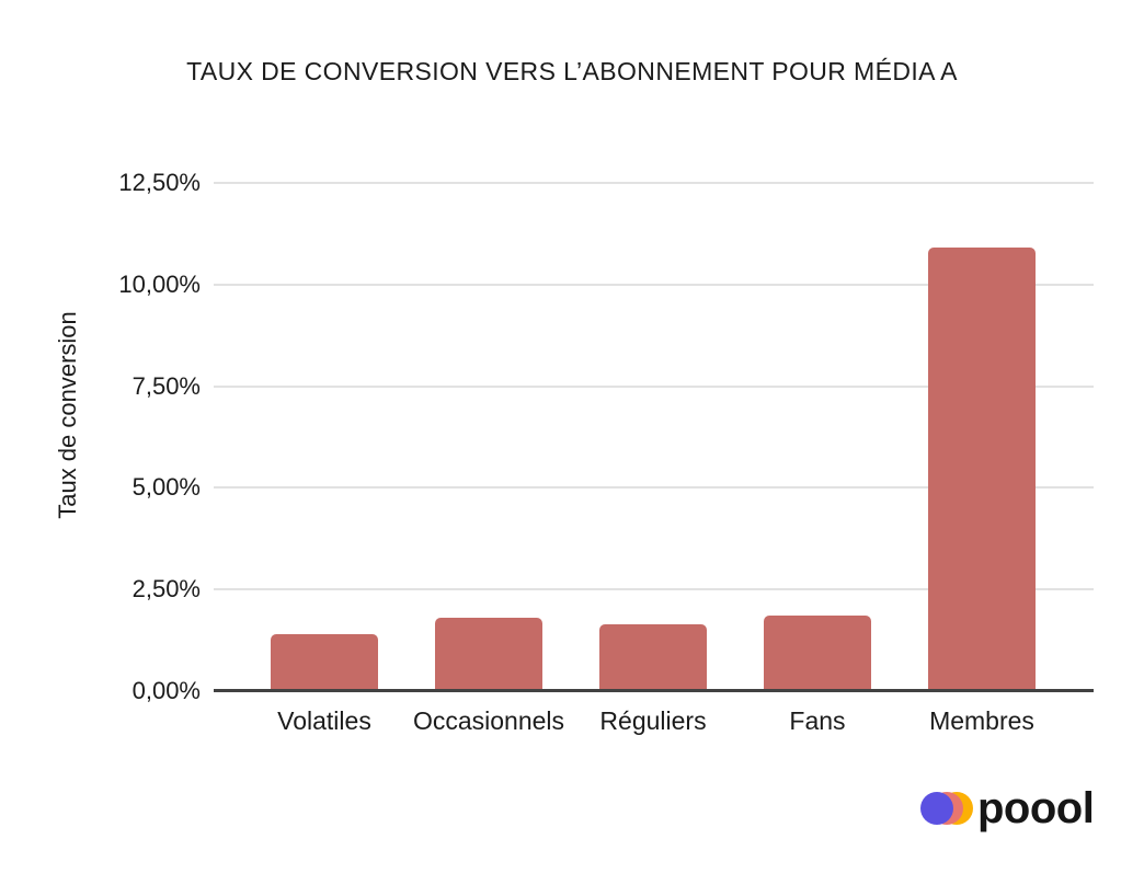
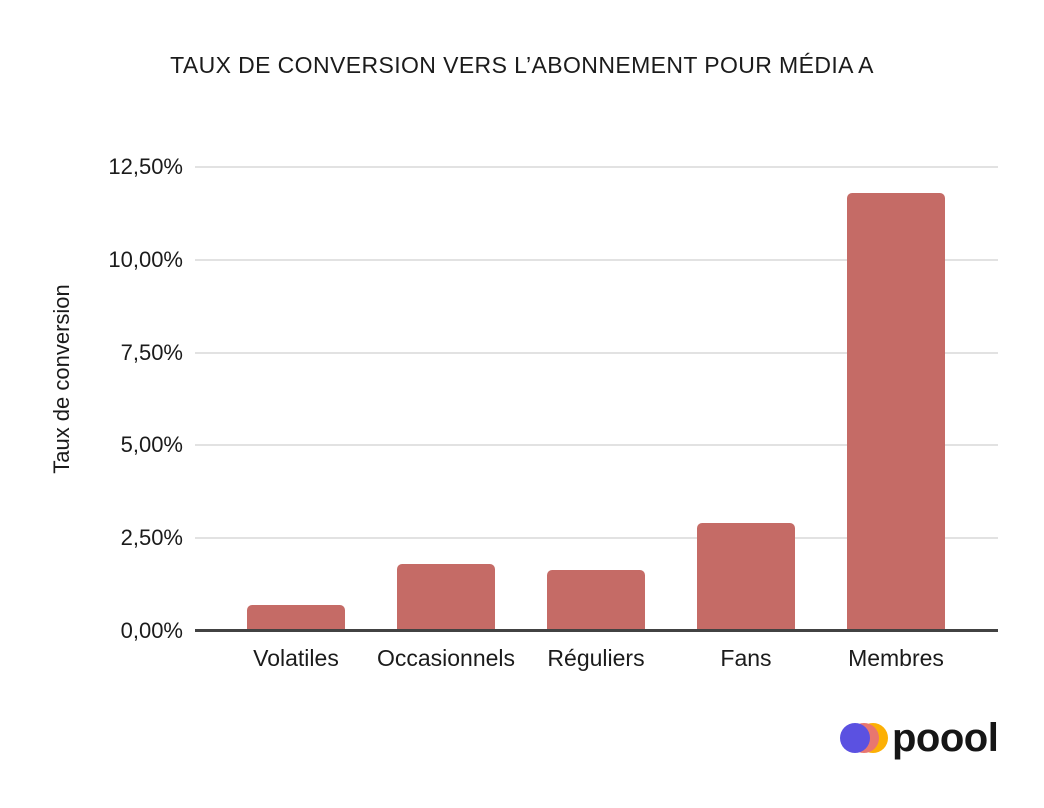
Volatiles: 1,4% -> 0,7%
Fans: 1,9% -> 2,9%
Membres: 10,9% -> 11,8%
